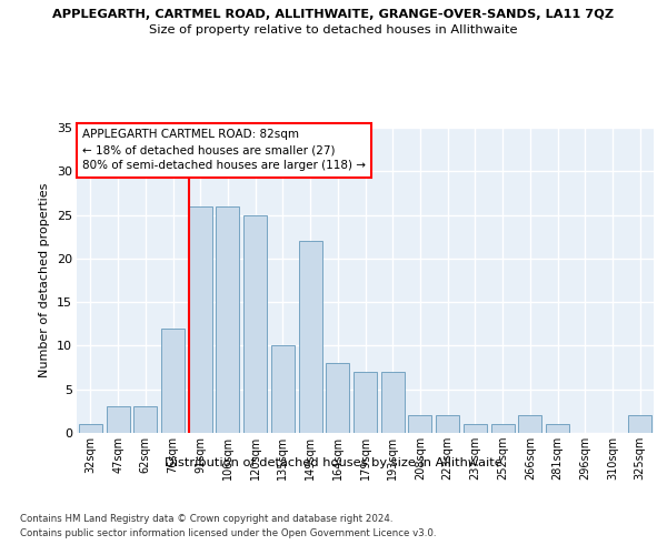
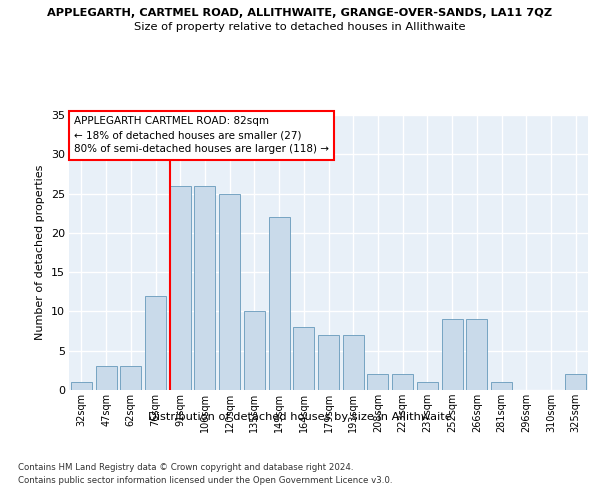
252sqm: 1 -> 9
266sqm: 2 -> 9
